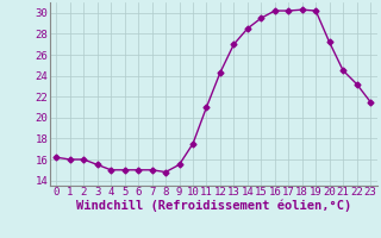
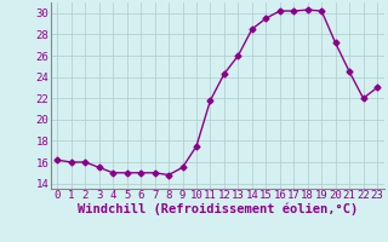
11: 21.0 -> 21.8
13: 27.0 -> 26.0
22: 23.2 -> 22.0
23: 21.5 -> 23.0
